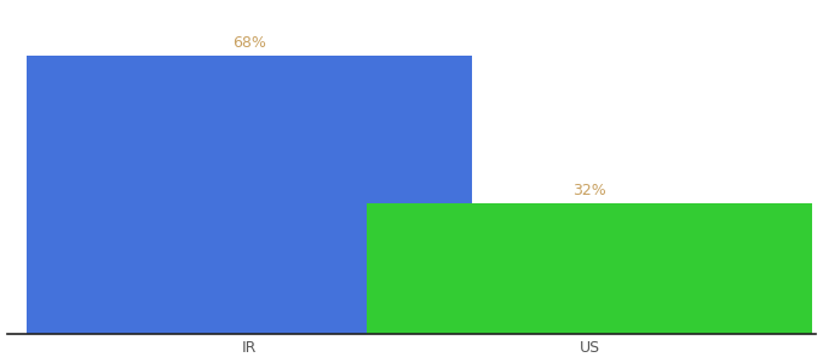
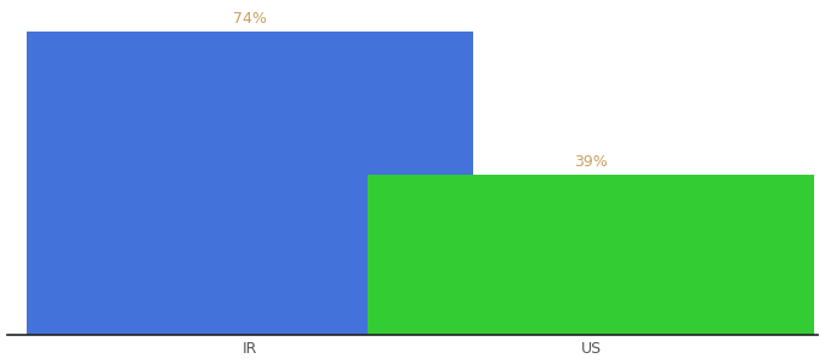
IR: 68% -> 74%
US: 32% -> 39%
